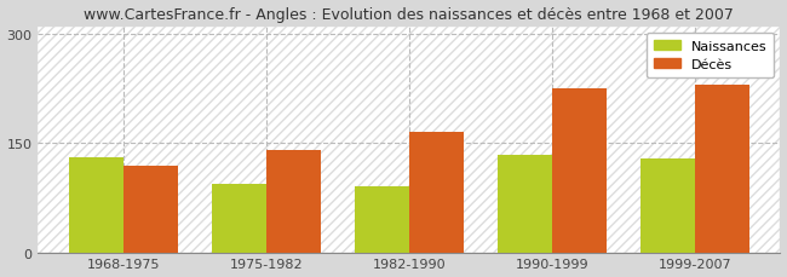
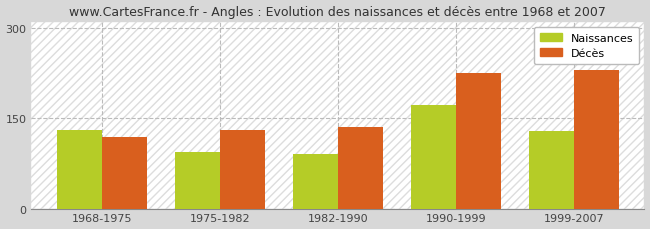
Décès/1975-1982: 140 -> 130
Décès/1982-1990: 165 -> 136
Naissances/1990-1999: 133 -> 172
